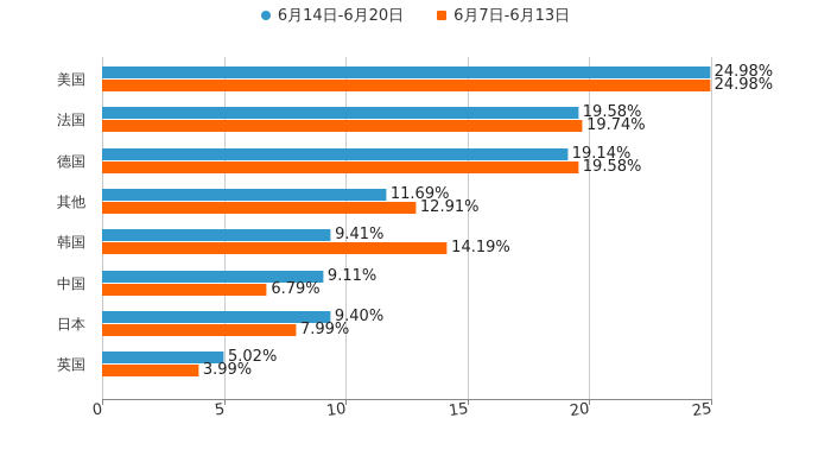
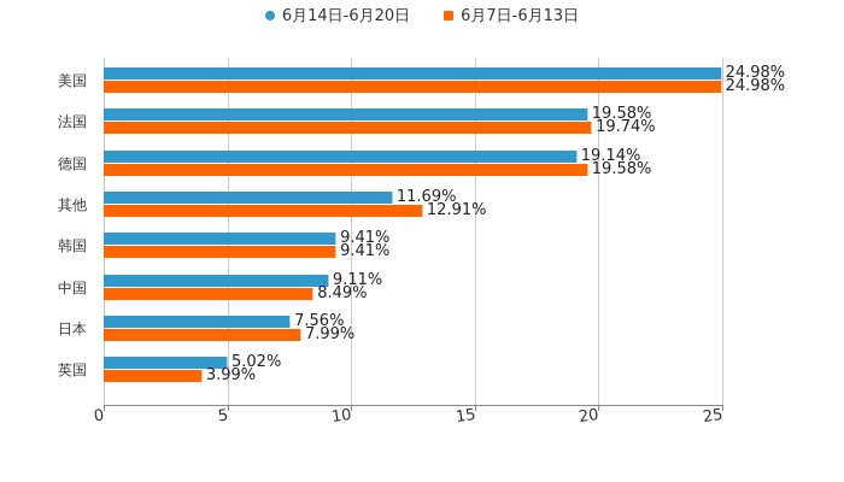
6月7日-6月13日/韩国: 14.19% -> 9.41%
6月7日-6月13日/中国: 6.79% -> 8.49%
6月14日-6月20日/日本: 9.40% -> 7.56%
